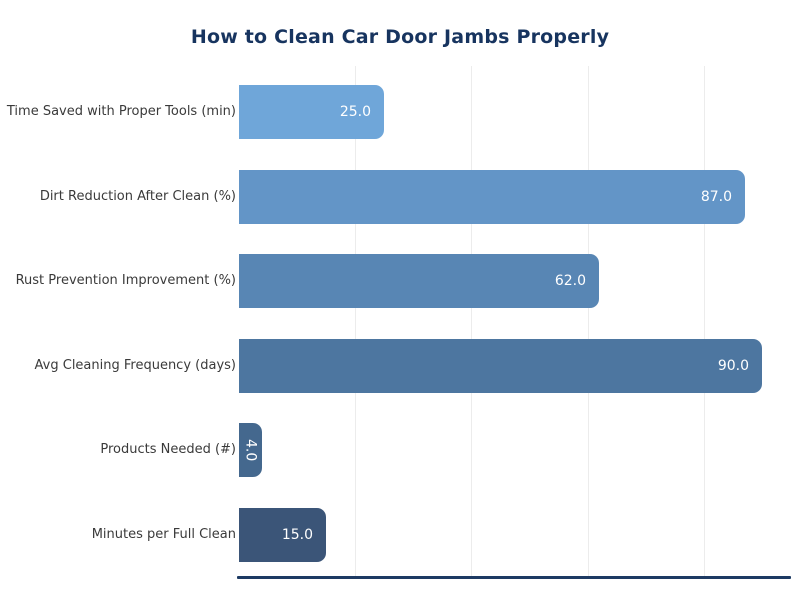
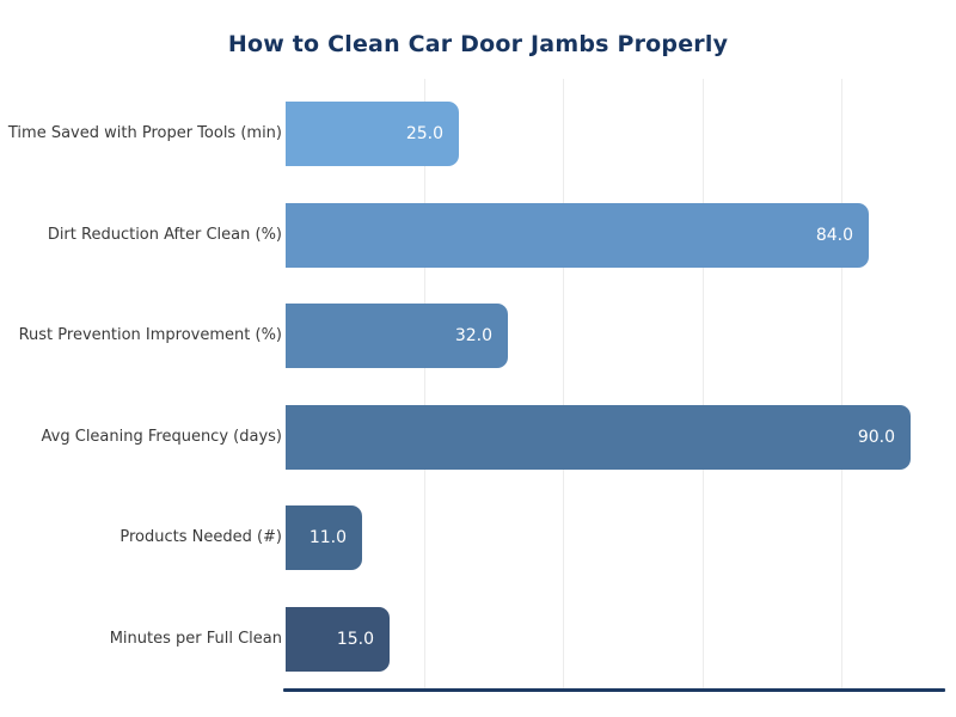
Dirt Reduction After Clean (%): 87.0 -> 84.0
Rust Prevention Improvement (%): 62.0 -> 32.0
Products Needed (#): 4.0 -> 11.0
